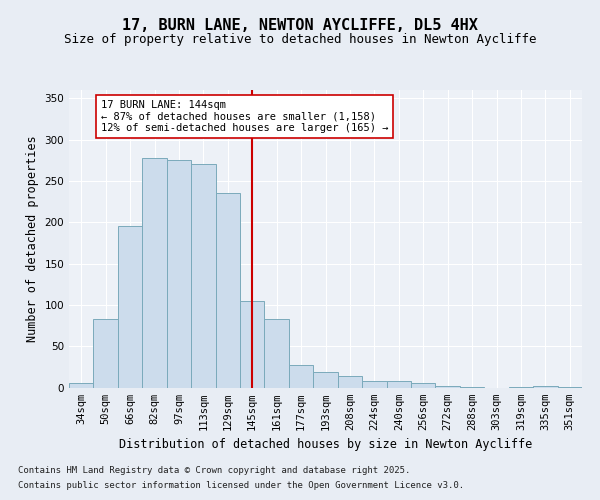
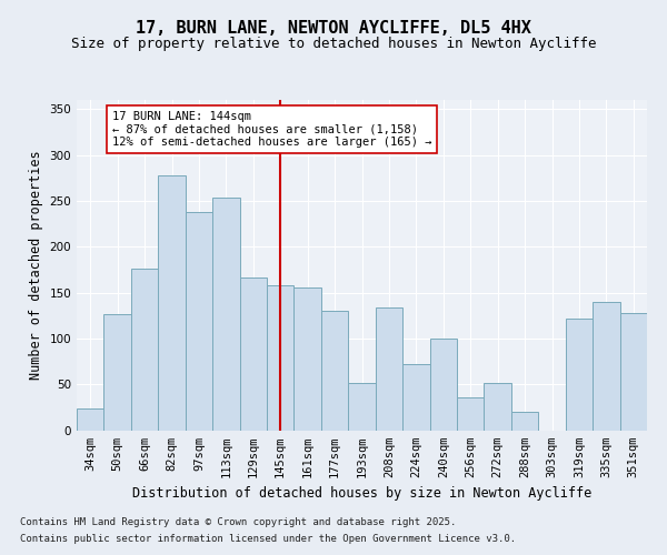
34sqm: 5 -> 24
50sqm: 83 -> 126
66sqm: 196 -> 176
97sqm: 275 -> 238
113sqm: 270 -> 254
129sqm: 235 -> 166
145sqm: 105 -> 158
161sqm: 83 -> 156
177sqm: 27 -> 130
193sqm: 19 -> 52
208sqm: 14 -> 134
224sqm: 8 -> 72
240sqm: 8 -> 100
256sqm: 5 -> 36
272sqm: 2 -> 52
288sqm: 1 -> 20
319sqm: 1 -> 122
335sqm: 2 -> 140
351sqm: 1 -> 128
